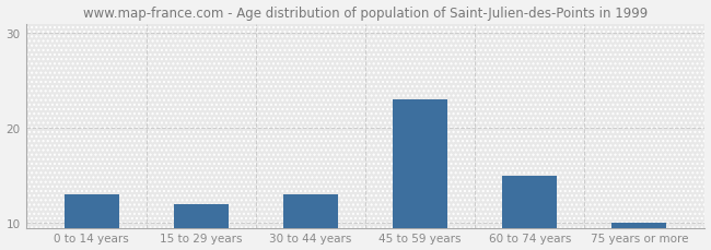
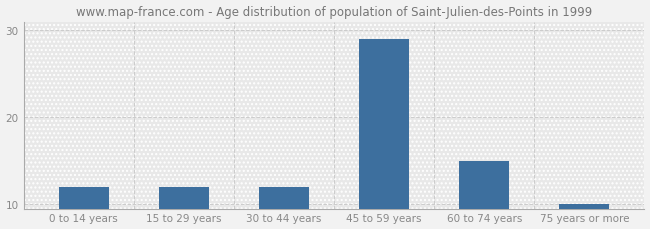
0 to 14 years: 13 -> 12
30 to 44 years: 13 -> 12
45 to 59 years: 23 -> 29
